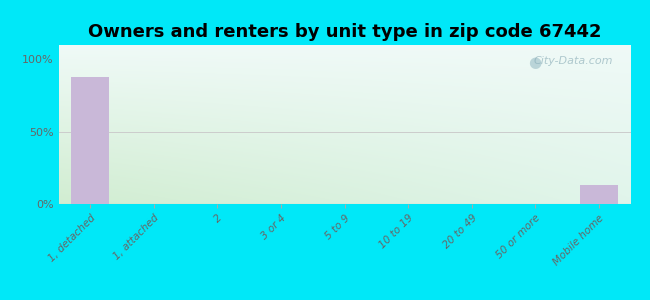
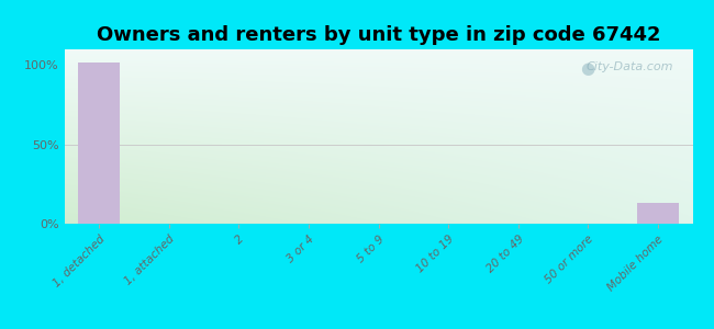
1, detached: 88% -> 102%
